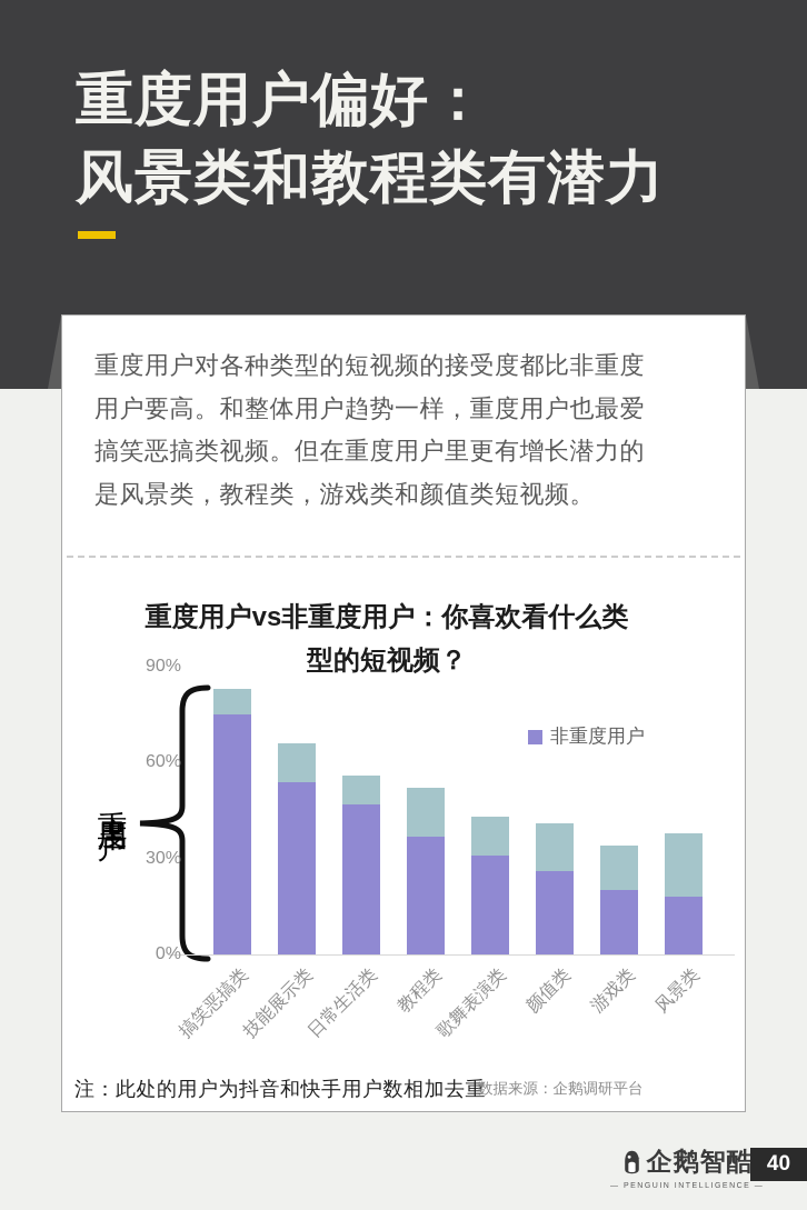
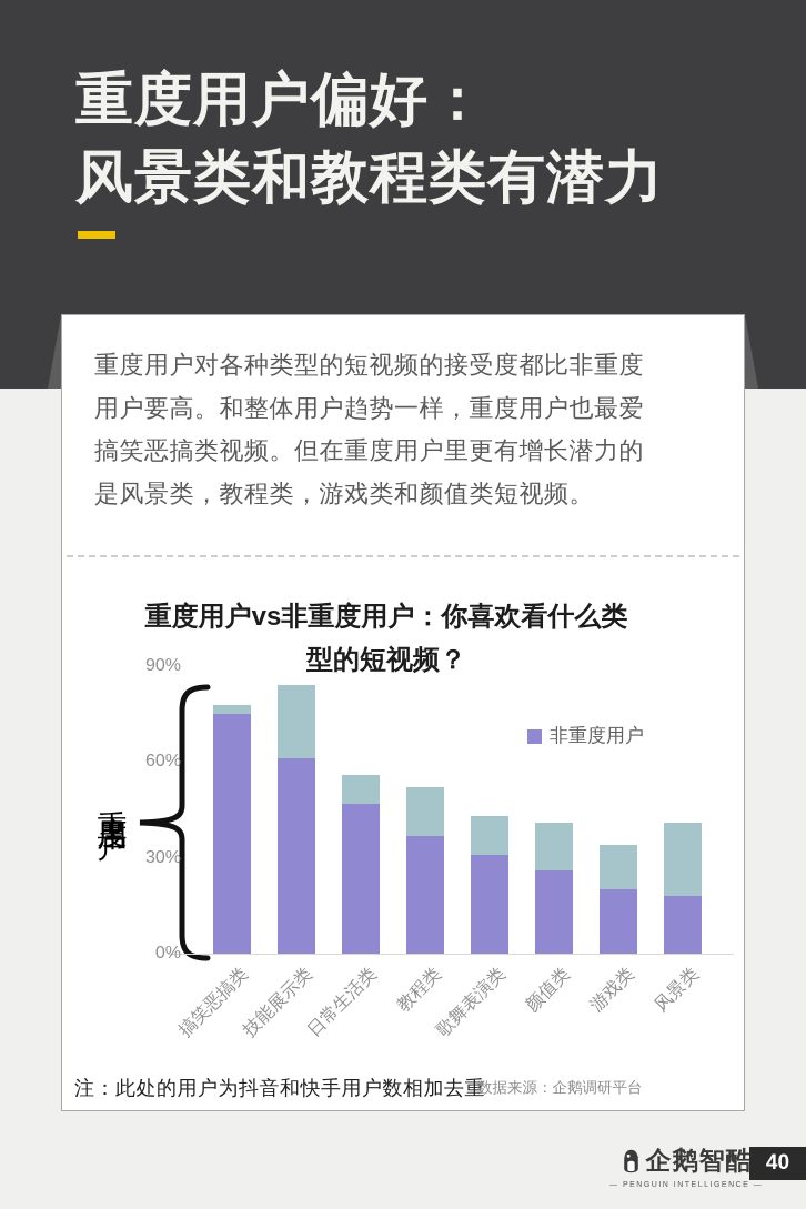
重度用户/搞笑恶搞类: 83% -> 78%
重度用户/技能展示类: 66% -> 84%
非重度用户/技能展示类: 54% -> 61%
重度用户/风景类: 38% -> 41%
